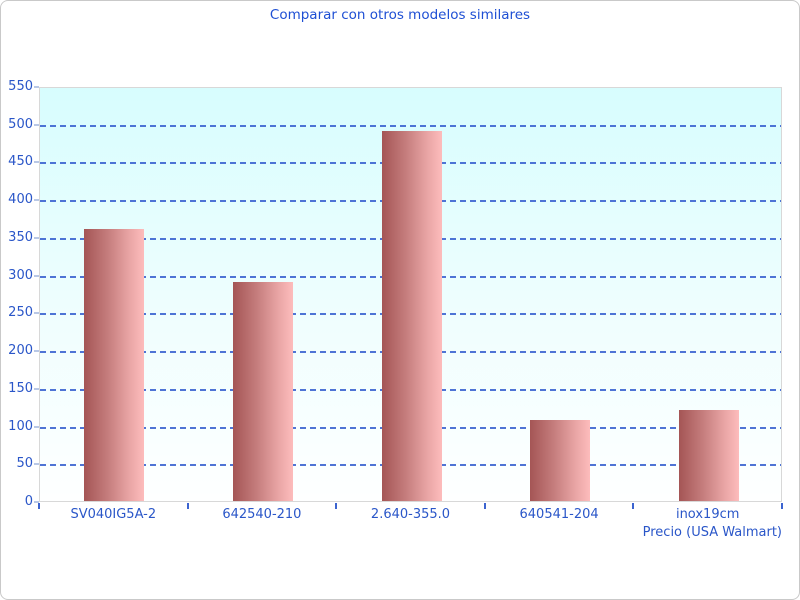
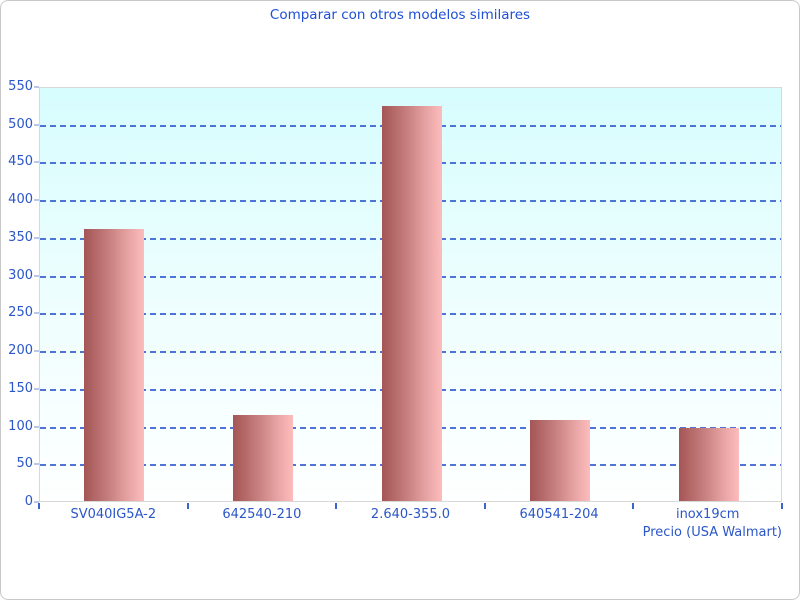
642540-210: 290 -> 110
2.640-355.0: 490 -> 520
inox19cm: 120 -> 100
